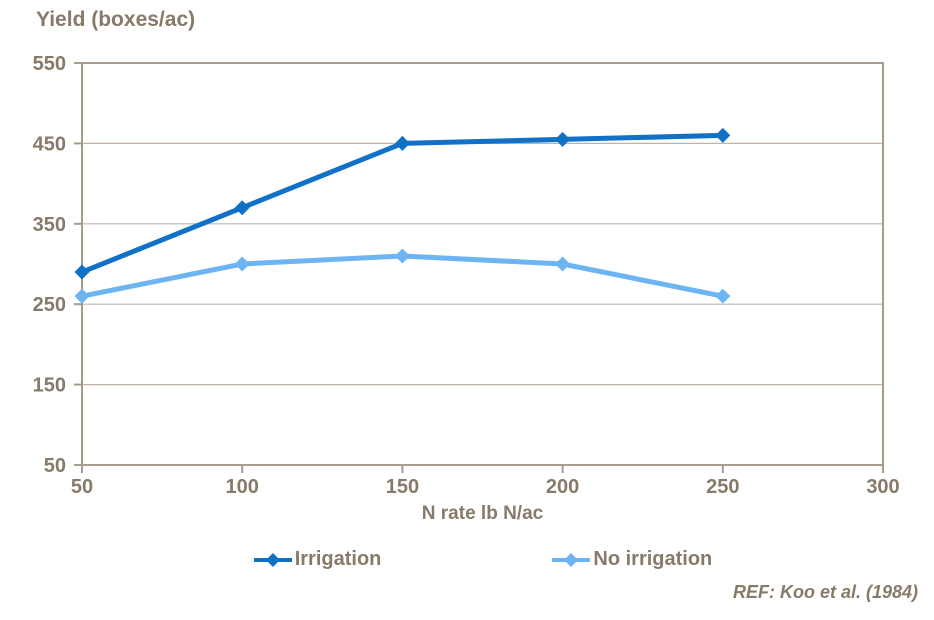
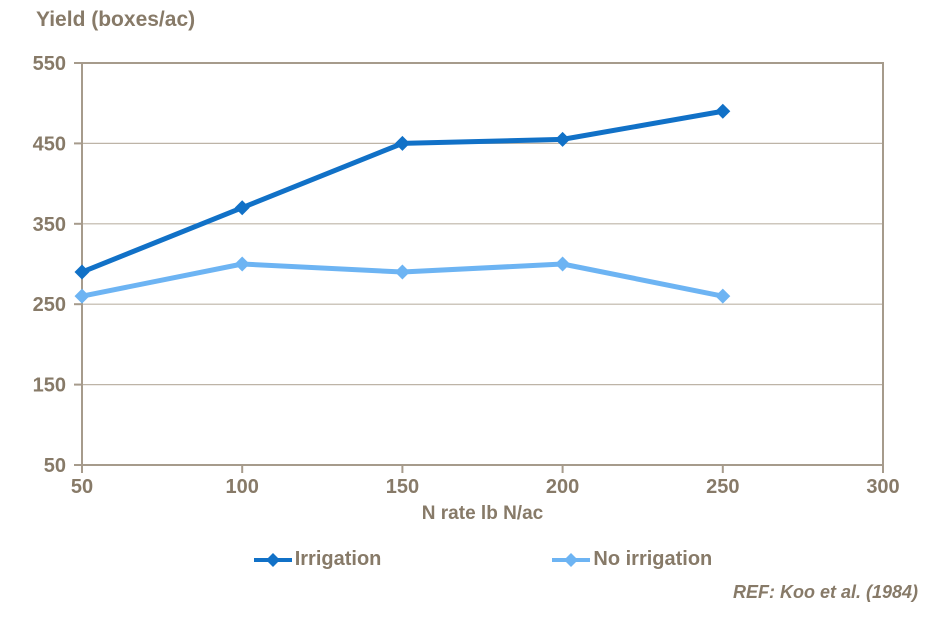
No irrigation/150: 310 -> 290
Irrigation/250: 460 -> 490
